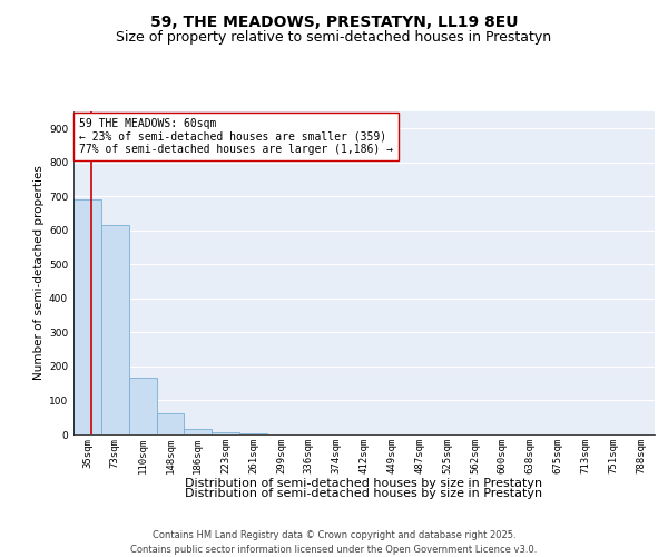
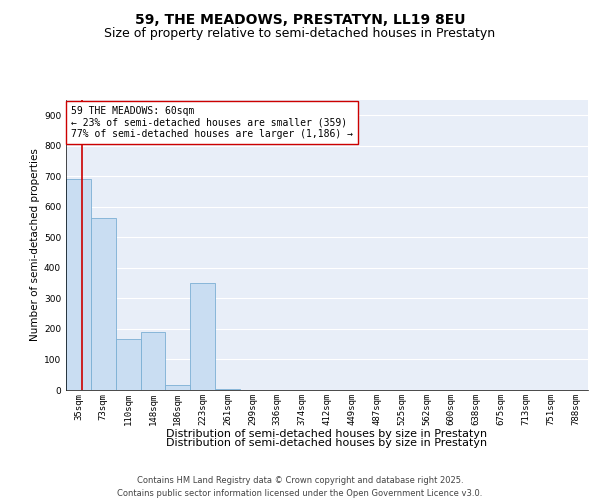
73sqm: 615 -> 565
148sqm: 62 -> 190
223sqm: 8 -> 350
